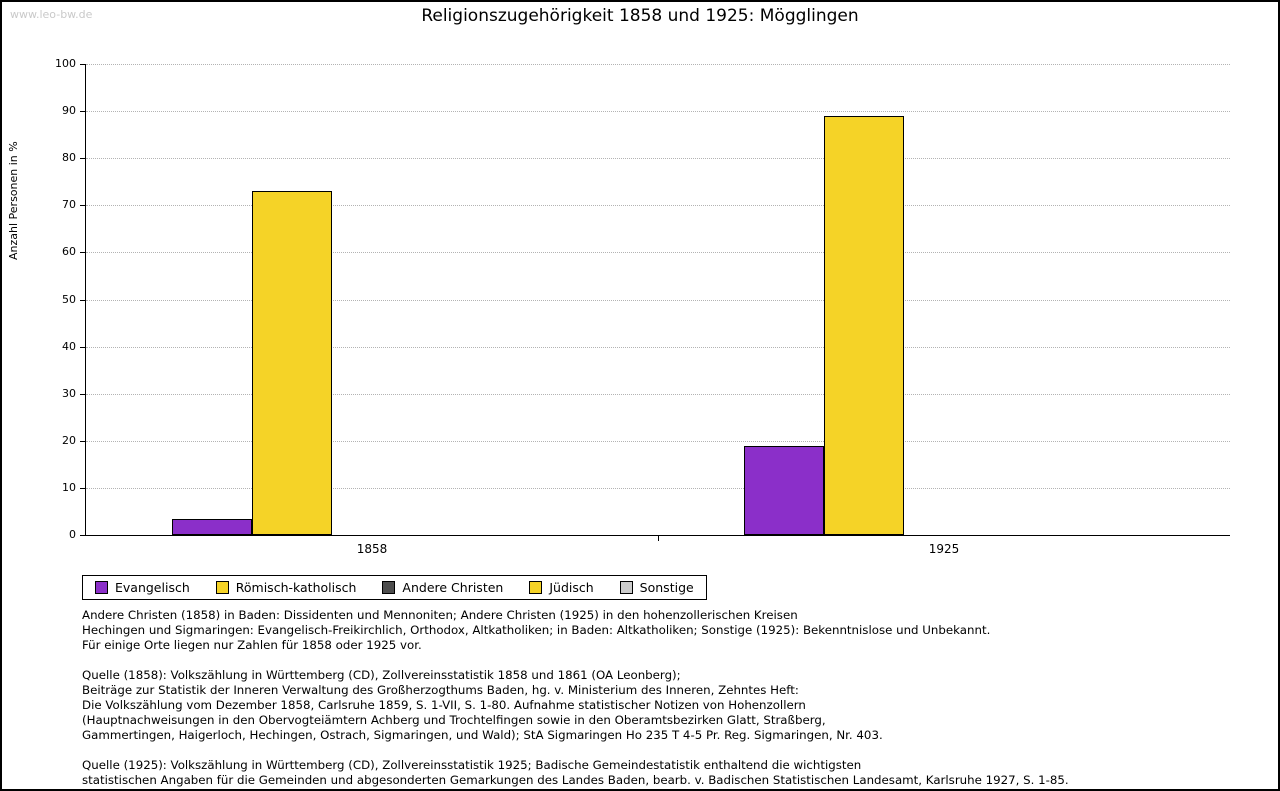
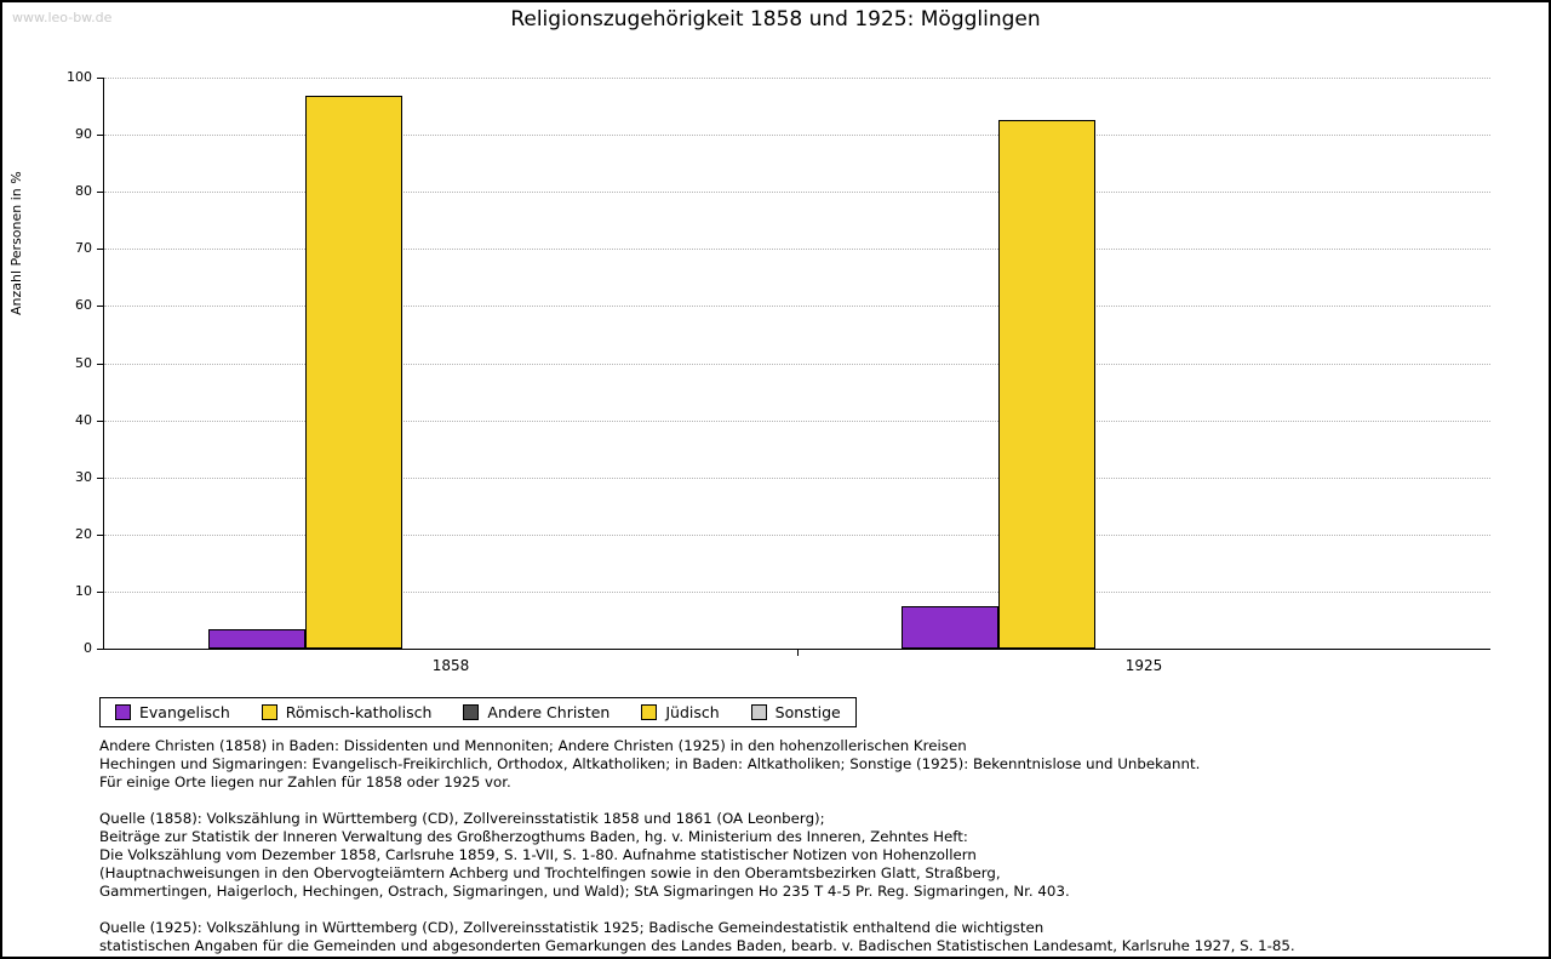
Römisch-katholisch/1858: 73 -> 97
Evangelisch/1925: 19 -> 7
Römisch-katholisch/1925: 89 -> 93
